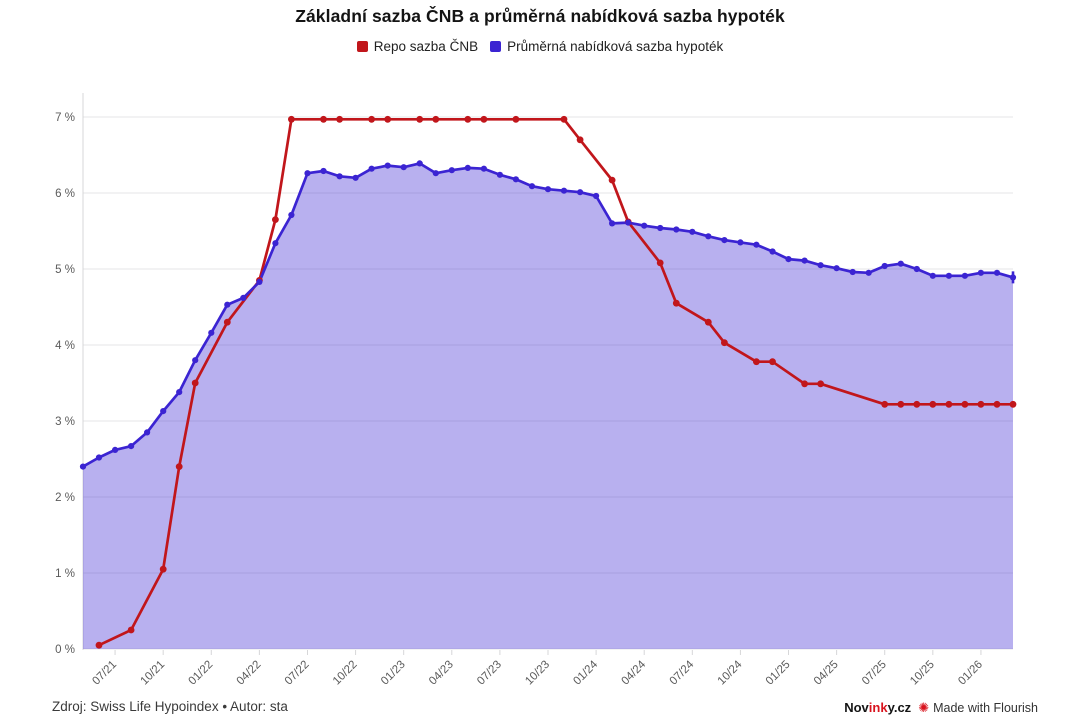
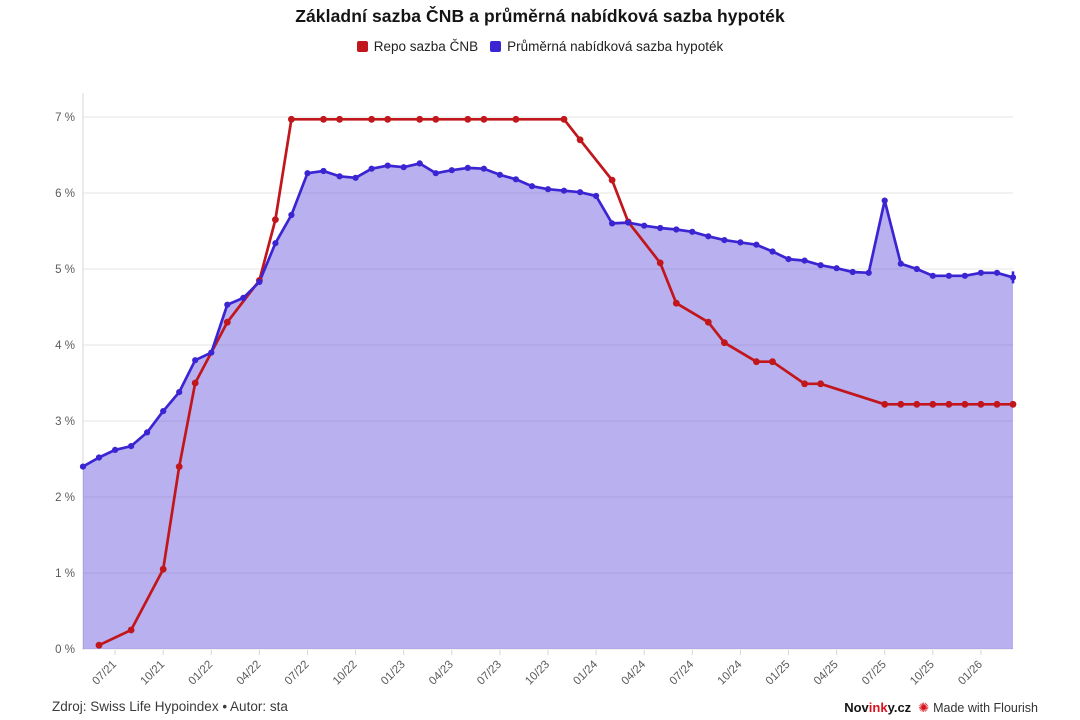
Průměrná nabídková sazba hypoték/01/22: 4.2% -> 3.9%
Průměrná nabídková sazba hypoték/07/25: 5.0% -> 5.9%
